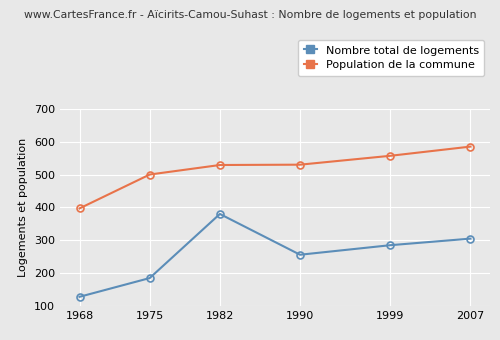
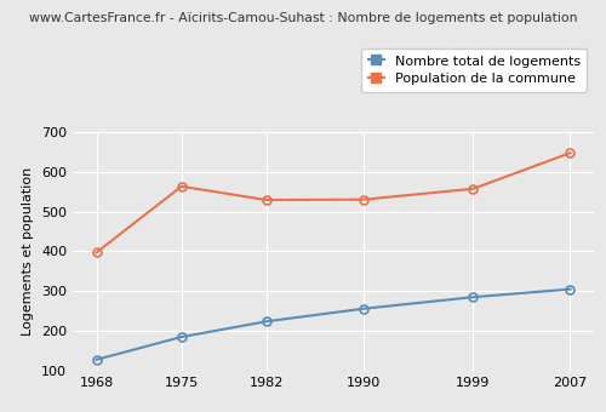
Population de la commune/1975: 500 -> 563
Nombre total de logements/1982: 380 -> 224
Population de la commune/2007: 585 -> 647
